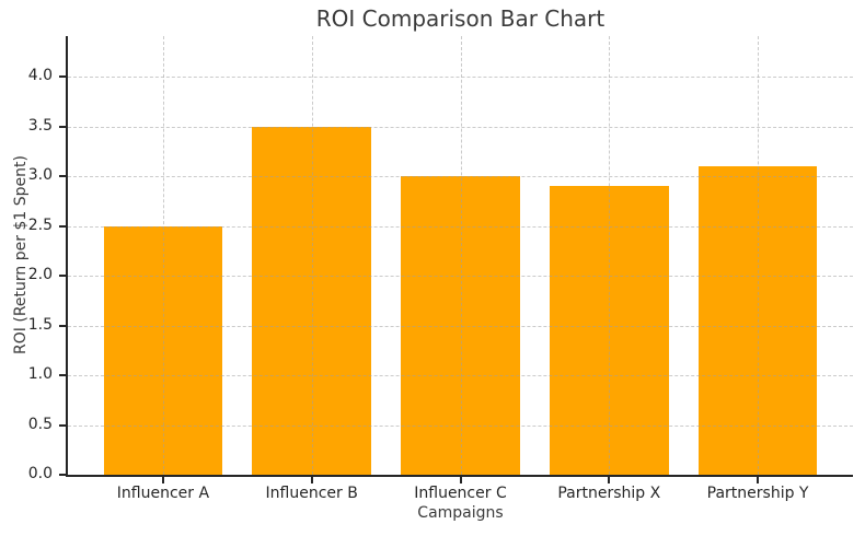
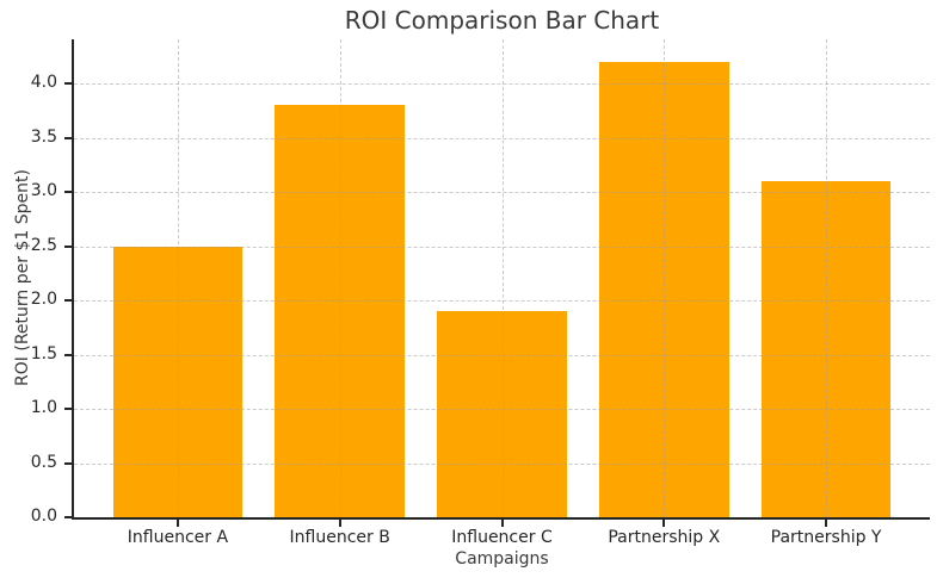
Influencer B: 3.5 -> 3.8
Influencer C: 3.0 -> 1.9
Partnership X: 2.9 -> 4.2
